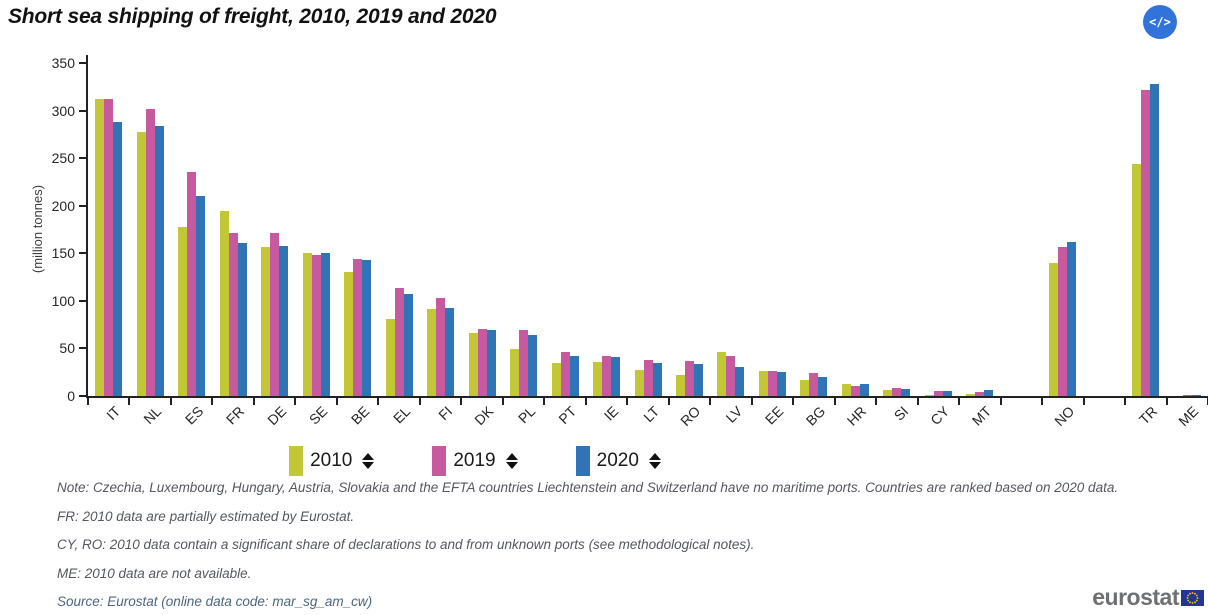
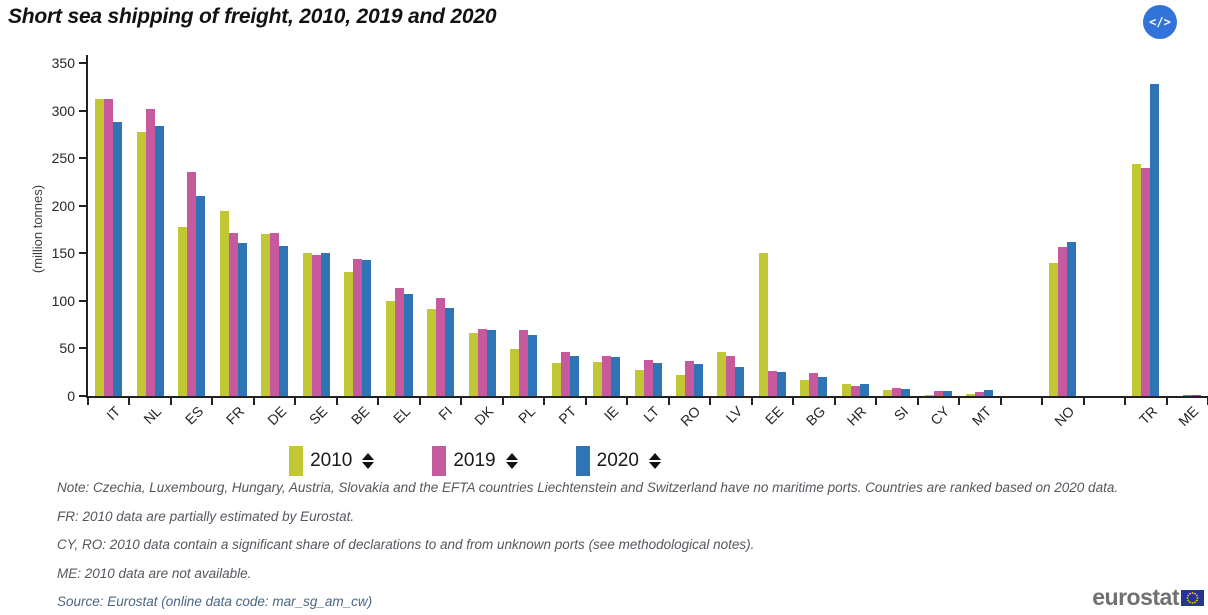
2010/DE: 160 -> 170
2010/EL: 80 -> 100
2010/EE: 30 -> 150
2019/TR: 320 -> 240
